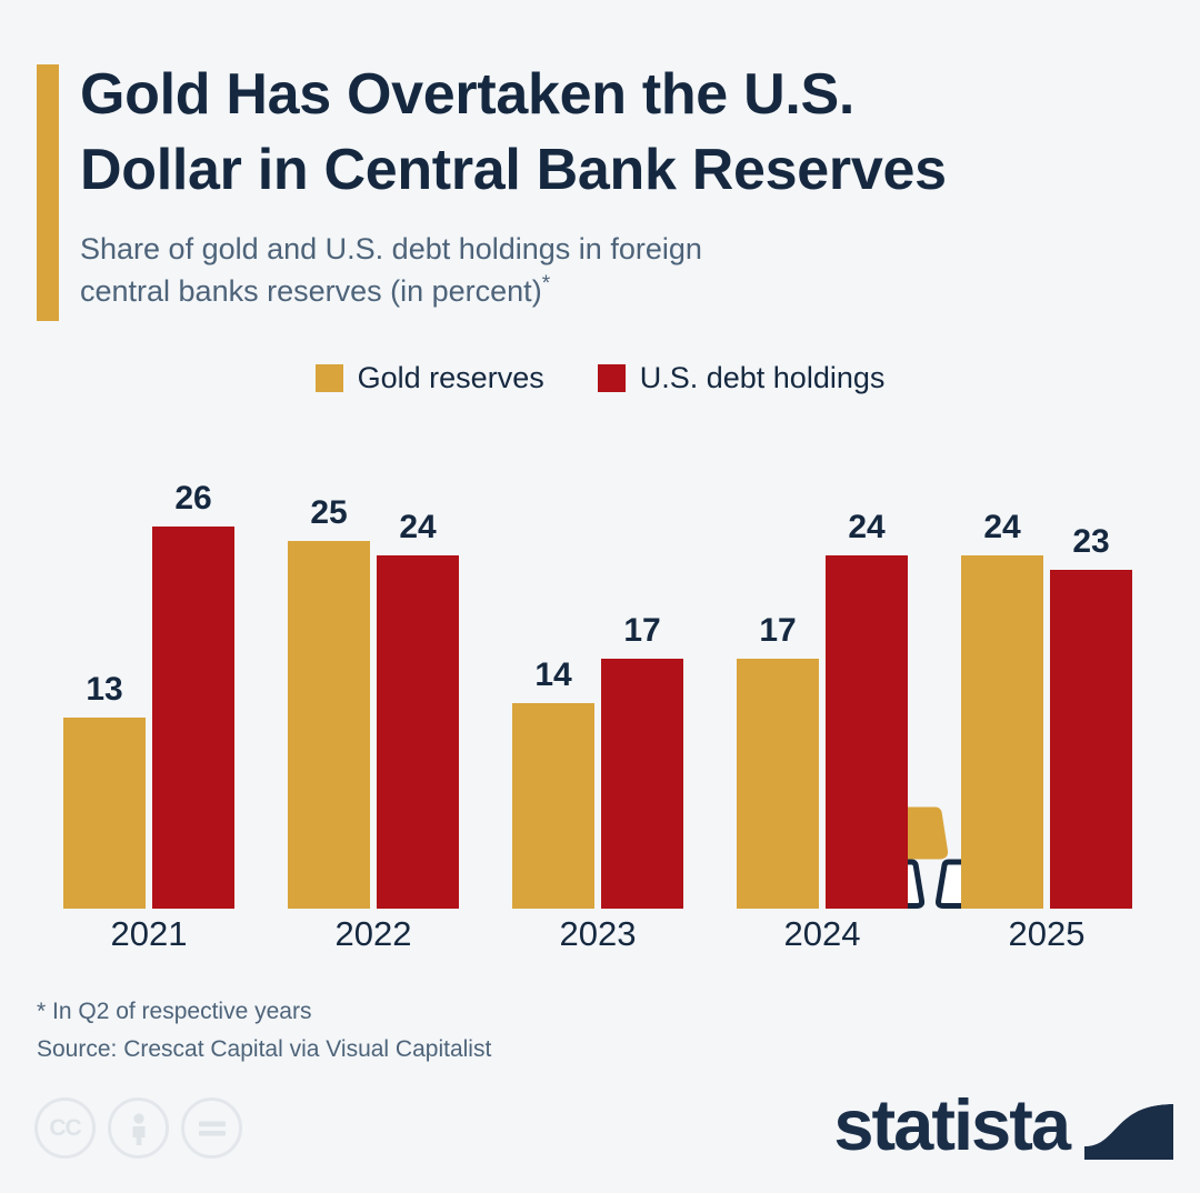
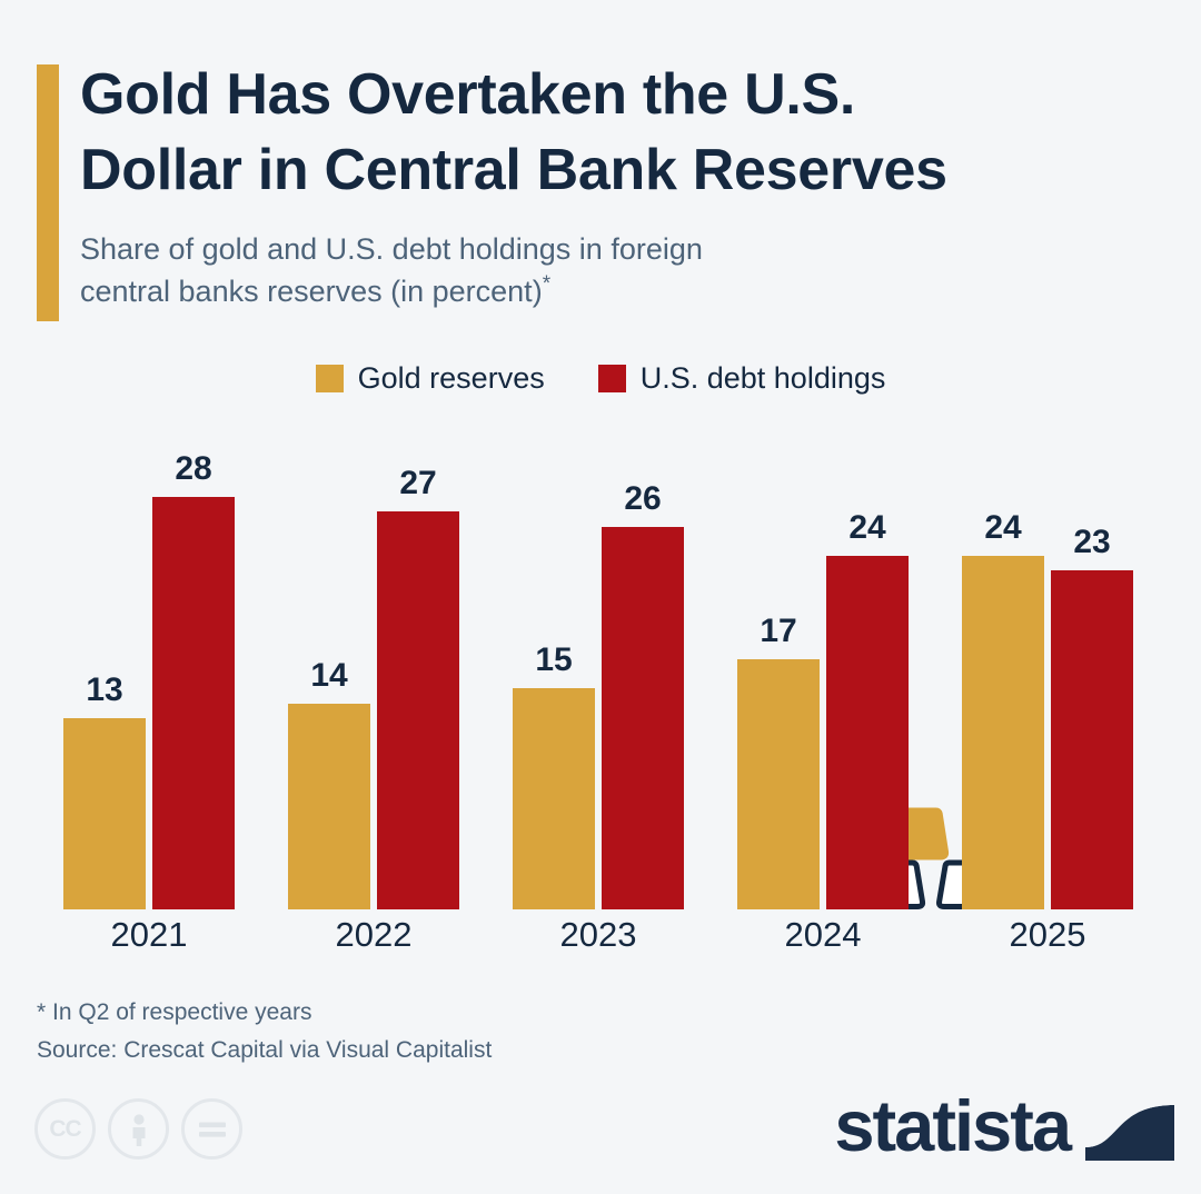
U.S. debt holdings/2021: 26 -> 28
Gold reserves/2022: 25 -> 14
U.S. debt holdings/2022: 24 -> 27
Gold reserves/2023: 14 -> 15
U.S. debt holdings/2023: 17 -> 26
